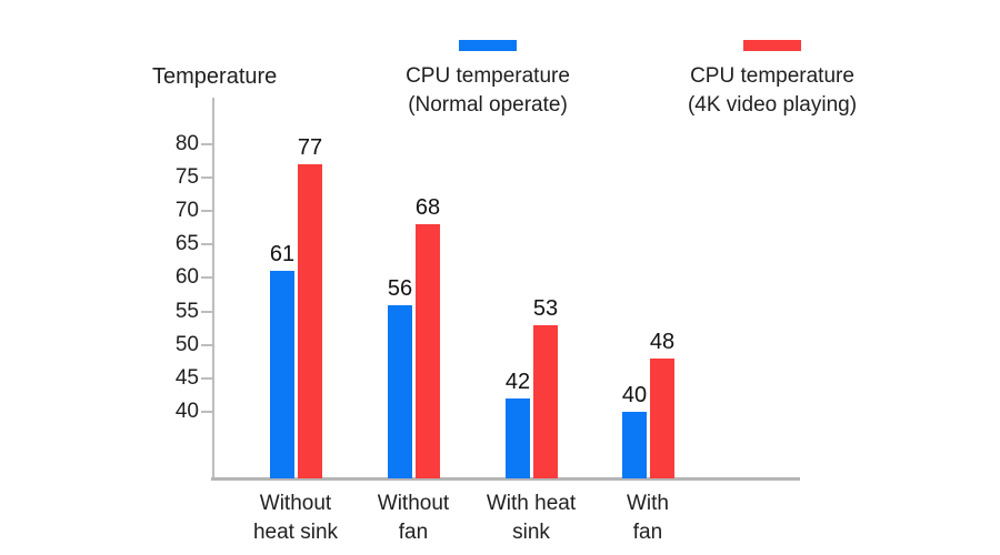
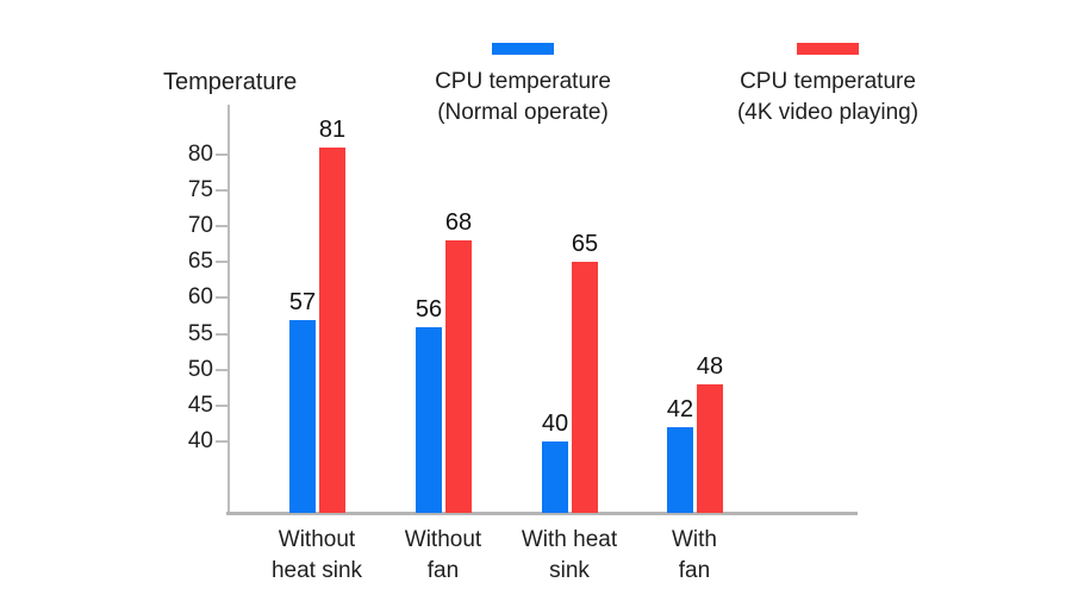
CPU temperature (Normal operate)/Without heat sink: 61 -> 57
CPU temperature (4K video playing)/Without heat sink: 77 -> 81
CPU temperature (Normal operate)/With heat sink: 42 -> 40
CPU temperature (4K video playing)/With heat sink: 53 -> 65
CPU temperature (Normal operate)/With fan: 40 -> 42
